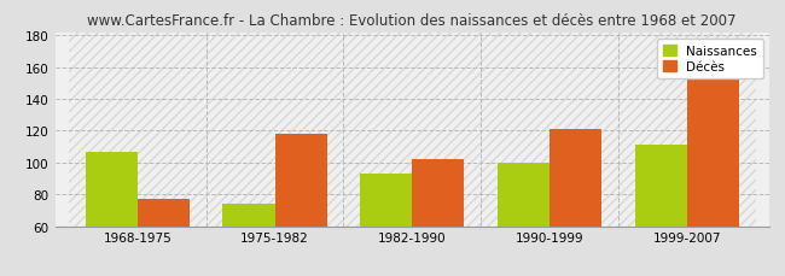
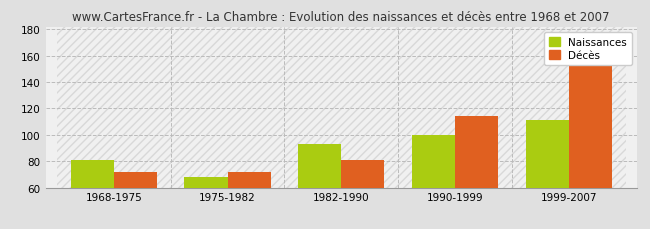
Naissances/1968-1975: 107 -> 81
Décès/1968-1975: 77 -> 72
Naissances/1975-1982: 74 -> 68
Décès/1975-1982: 118 -> 72
Décès/1982-1990: 102 -> 81
Décès/1990-1999: 121 -> 114
